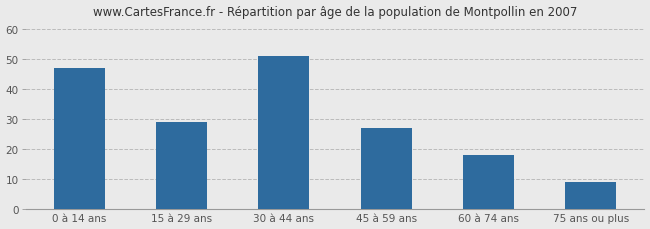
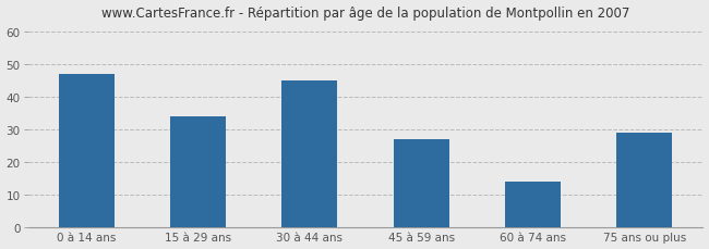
15 à 29 ans: 29 -> 34
30 à 44 ans: 51 -> 45
60 à 74 ans: 18 -> 14
75 ans ou plus: 9 -> 29
